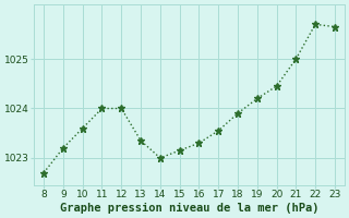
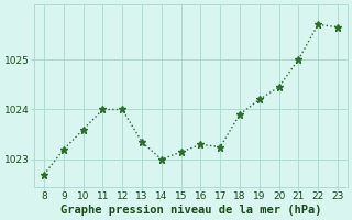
17: 1023.55 -> 1023.25
